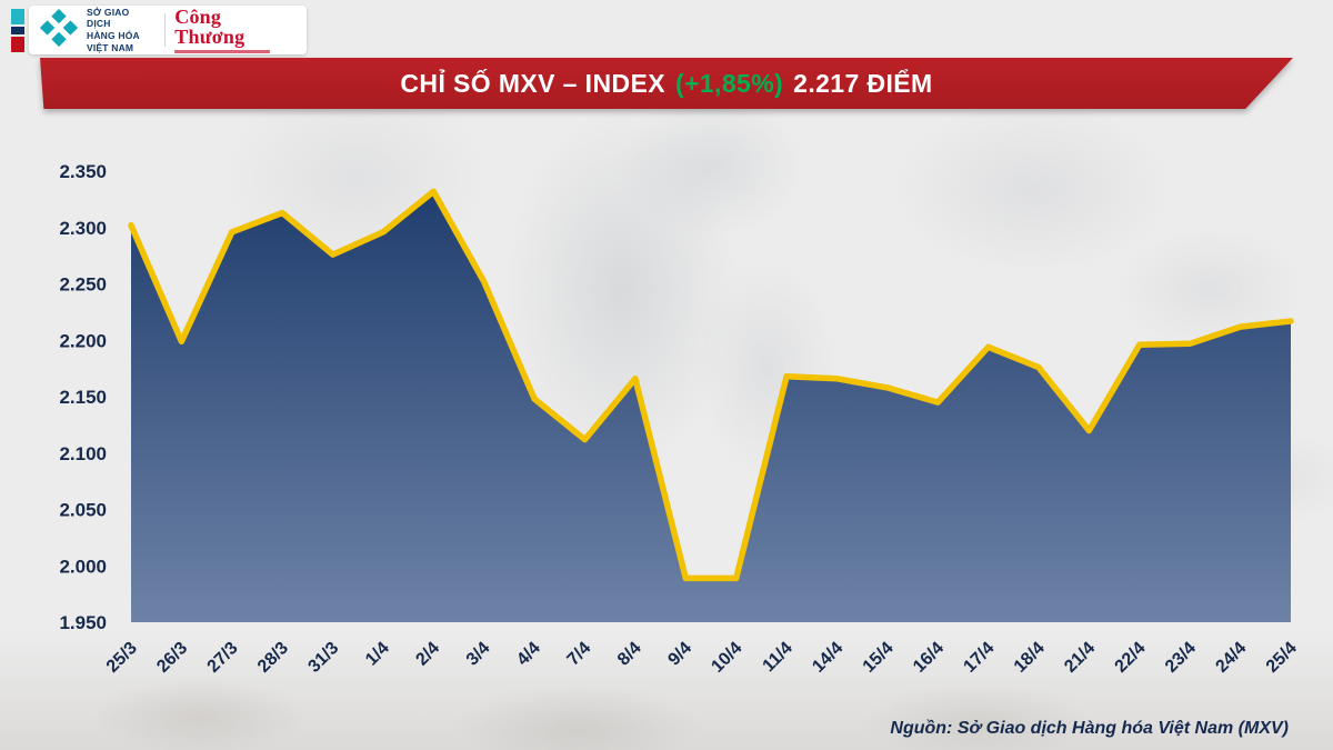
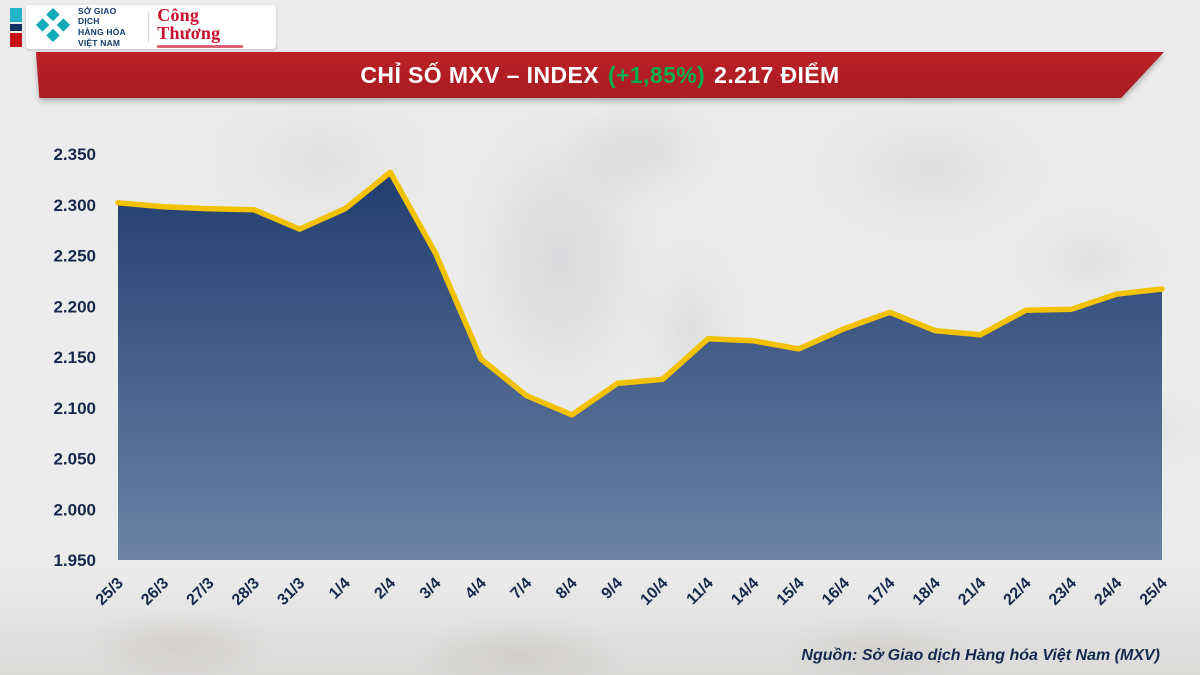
26/3: 2199 -> 2298
28/3: 2313 -> 2295
8/4: 2166 -> 2093
9/4: 1989 -> 2124
10/4: 1989 -> 2128
16/4: 2145 -> 2178
21/4: 2120 -> 2172
